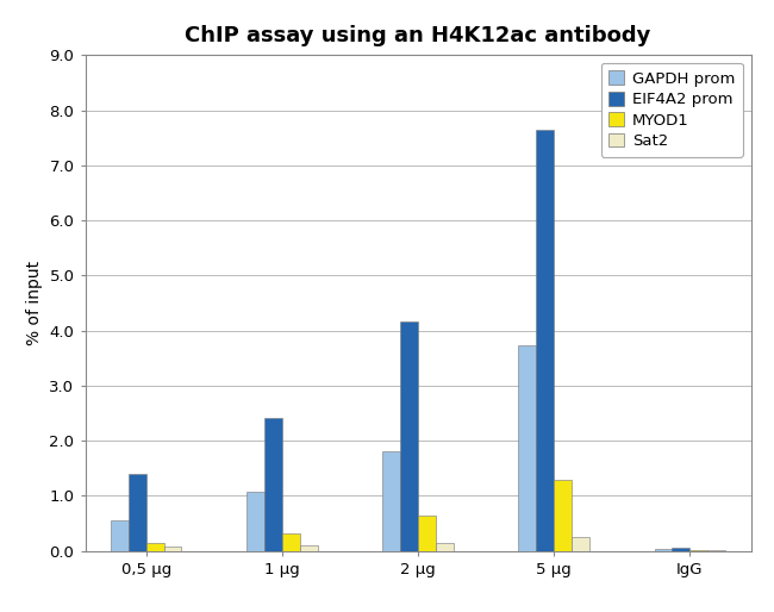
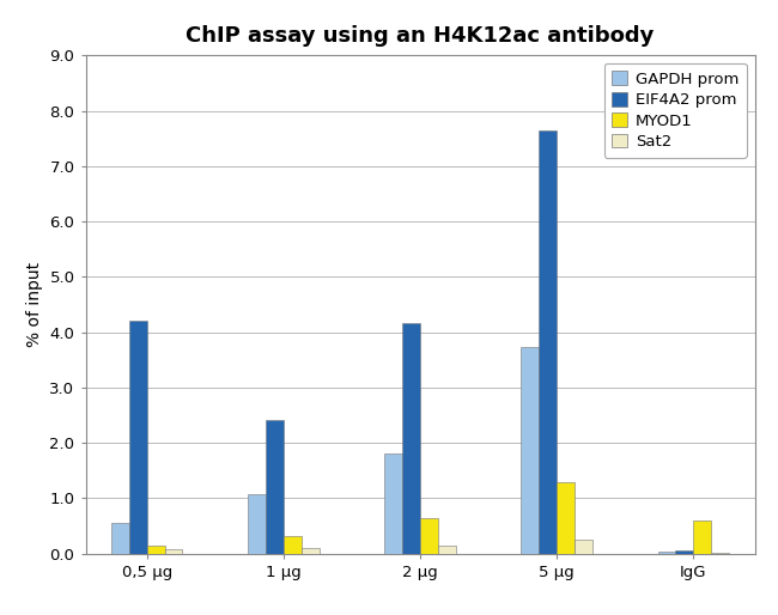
EIF4A2 prom/0,5 μg: 1.40 -> 4.20
MYOD1/IgG: 0.02 -> 0.60
